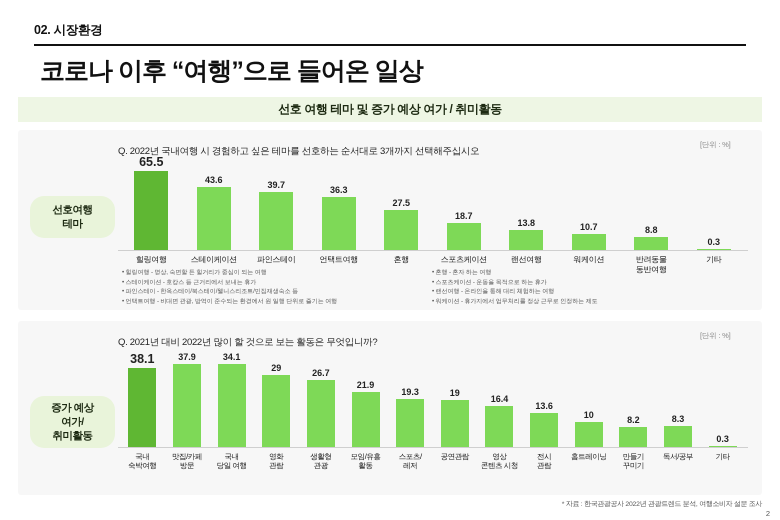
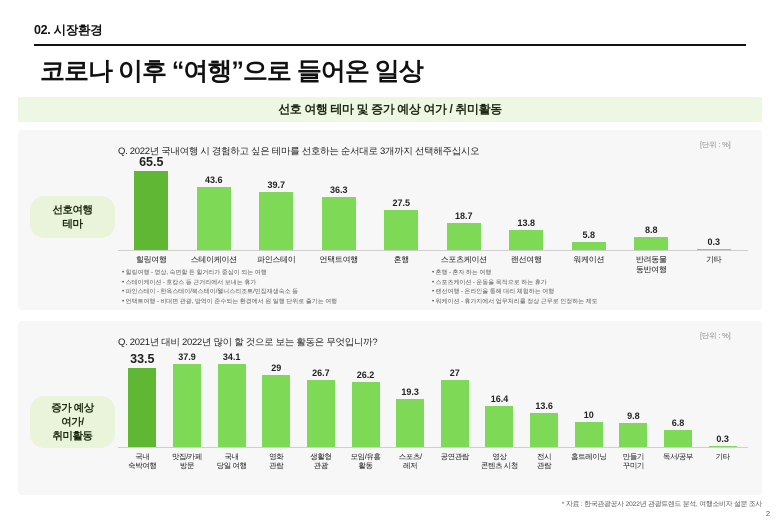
Q. 2022년 국내여행 시 경험하고 싶은 테마를 선호하는 순서대로 3개까지 선택해주십시오/워케이션: 10.7 -> 5.8
Q. 2021년 대비 2022년 많이 할 것으로 보는 활동은 무엇입니까?/국내 숙박여행: 38.1 -> 33.5
Q. 2021년 대비 2022년 많이 할 것으로 보는 활동은 무엇입니까?/모임/유흥 활동: 21.9 -> 26.2
Q. 2021년 대비 2022년 많이 할 것으로 보는 활동은 무엇입니까?/공연관람: 19 -> 27
Q. 2021년 대비 2022년 많이 할 것으로 보는 활동은 무엇입니까?/만들기 꾸미기: 8.2 -> 9.8
Q. 2021년 대비 2022년 많이 할 것으로 보는 활동은 무엇입니까?/독서/공부: 8.3 -> 6.8
